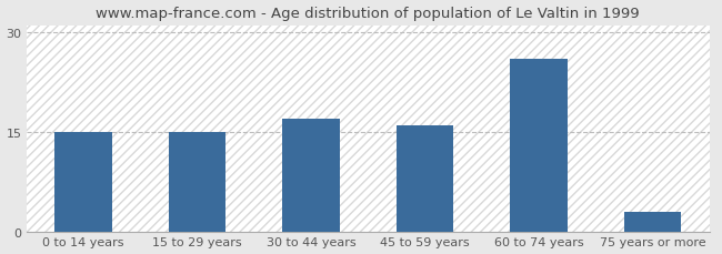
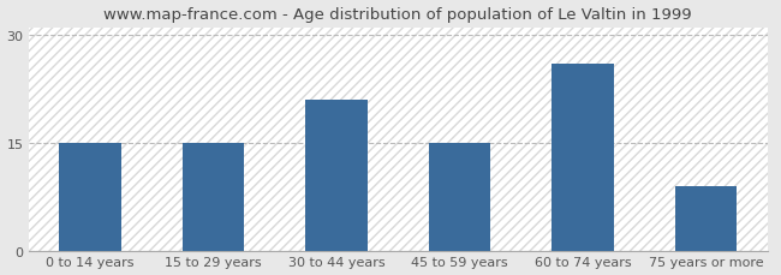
30 to 44 years: 17 -> 21
45 to 59 years: 16 -> 15
75 years or more: 3 -> 9
